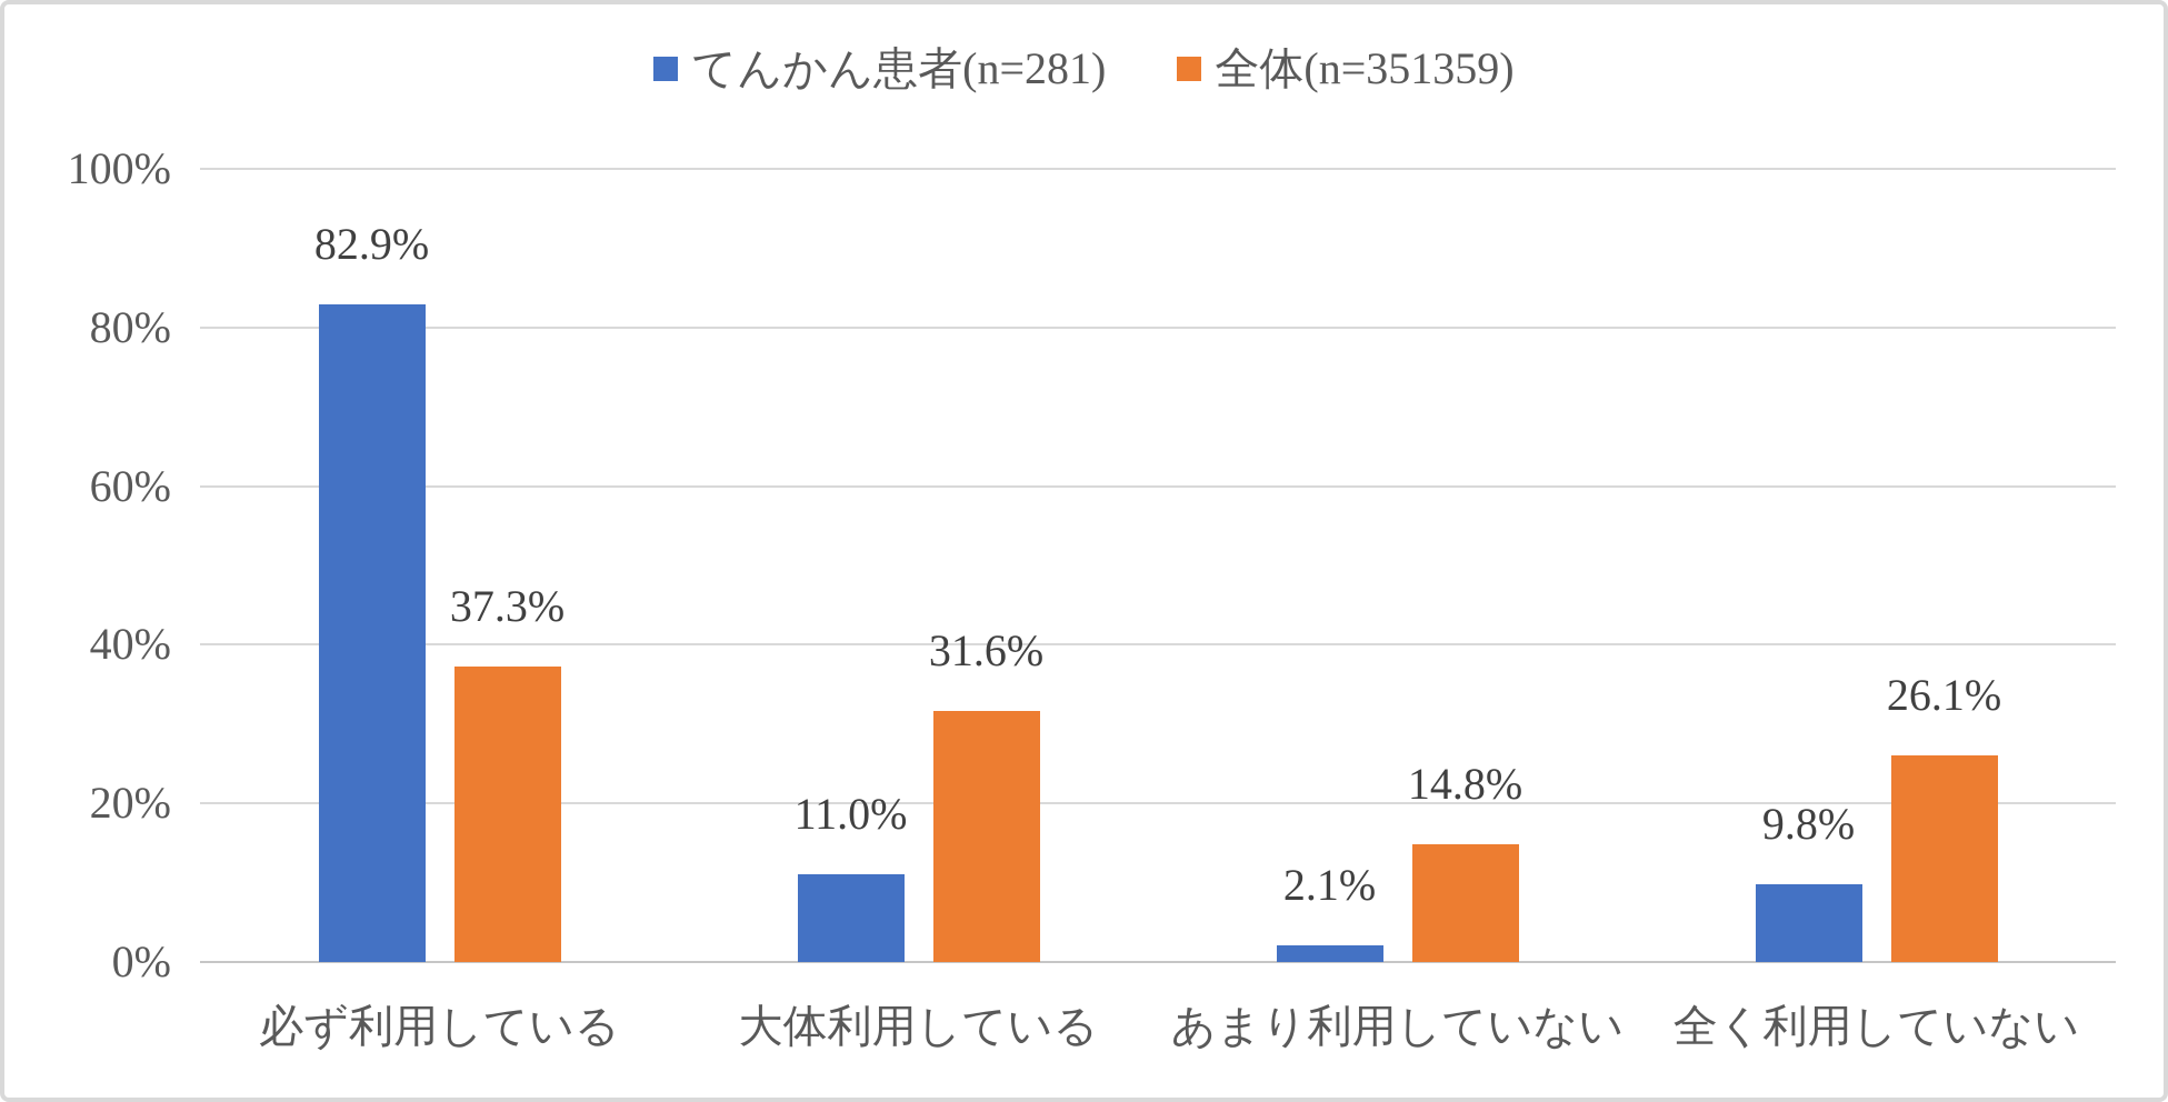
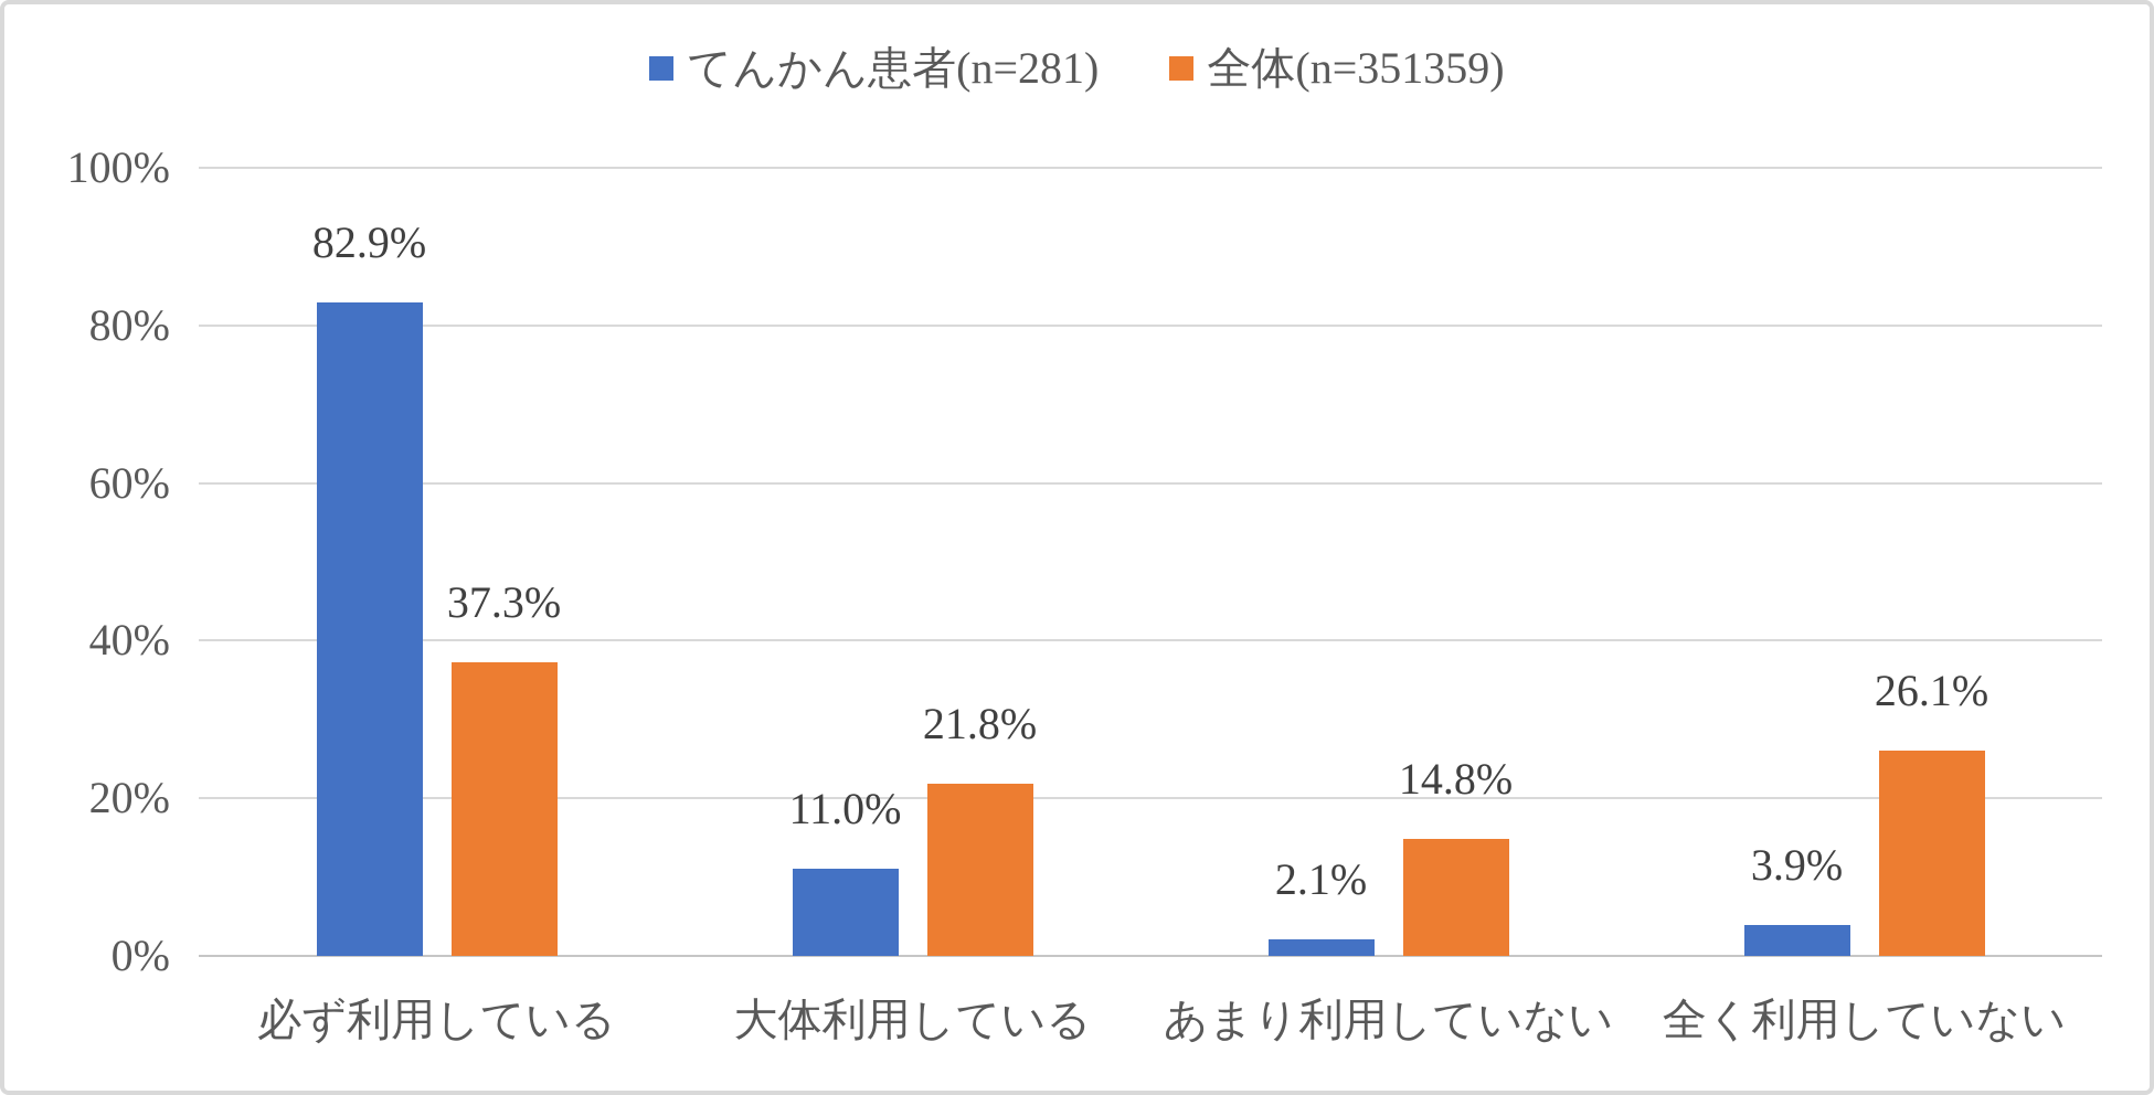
全体(n=351359)/大体利用している: 31.6% -> 21.8%
てんかん患者(n=281)/全く利用していない: 9.8% -> 3.9%
